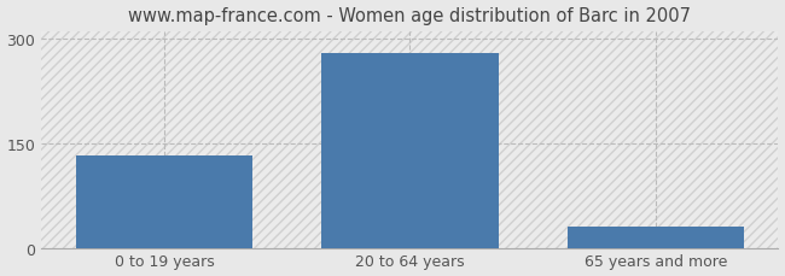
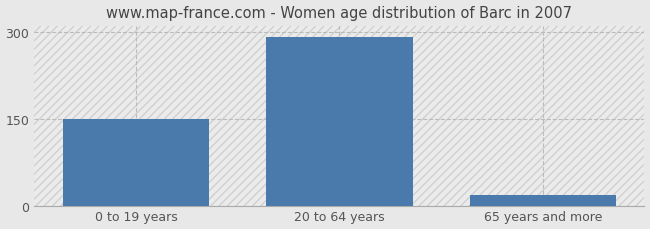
0 to 19 years: 133 -> 150
20 to 64 years: 280 -> 292
65 years and more: 30 -> 18
